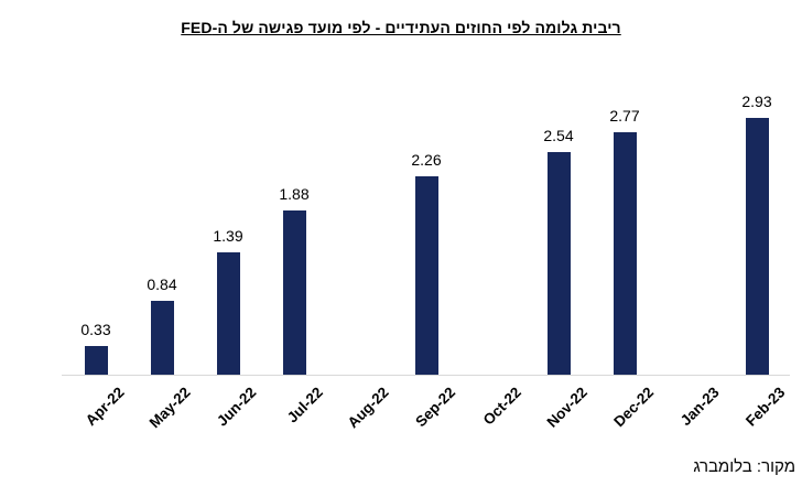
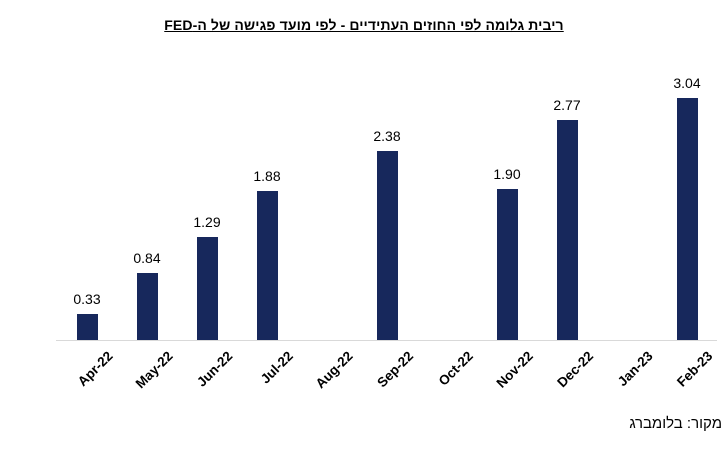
Jun-22: 1.39 -> 1.29
Sep-22: 2.26 -> 2.38
Nov-22: 2.54 -> 1.90
Feb-23: 2.93 -> 3.04
